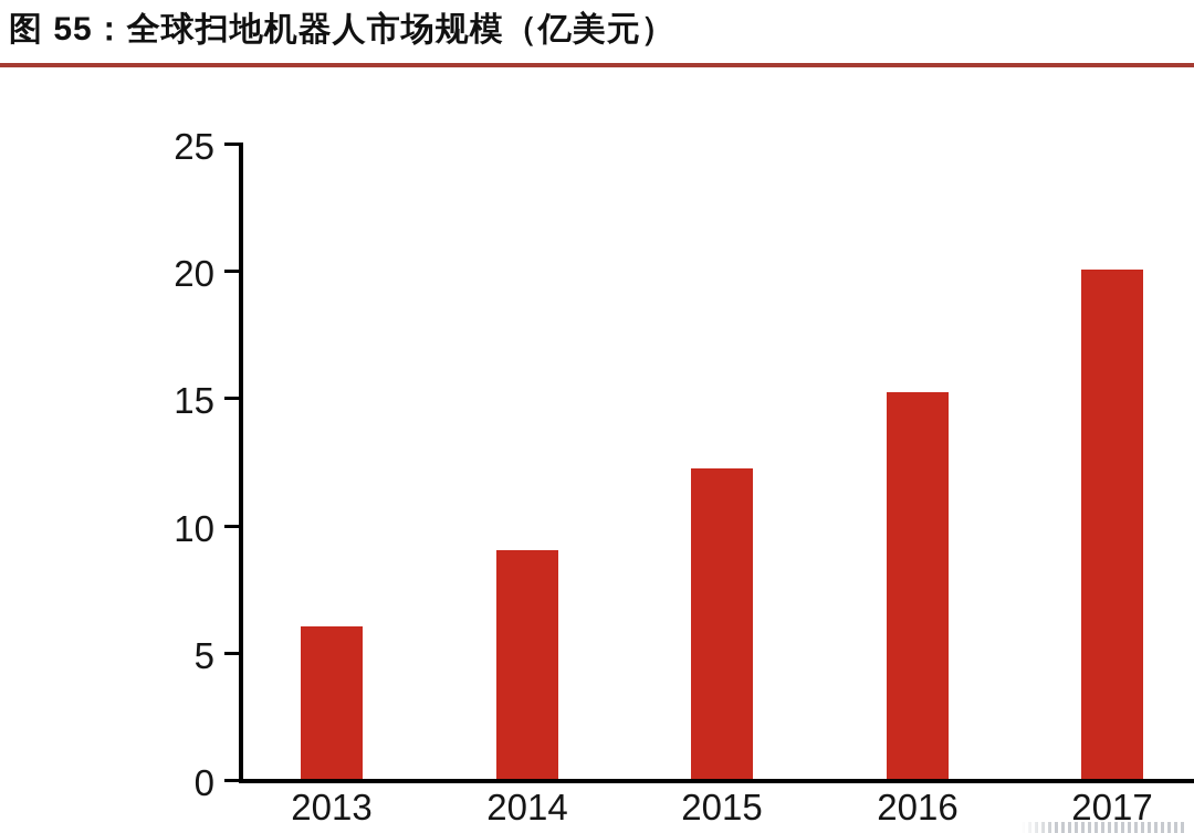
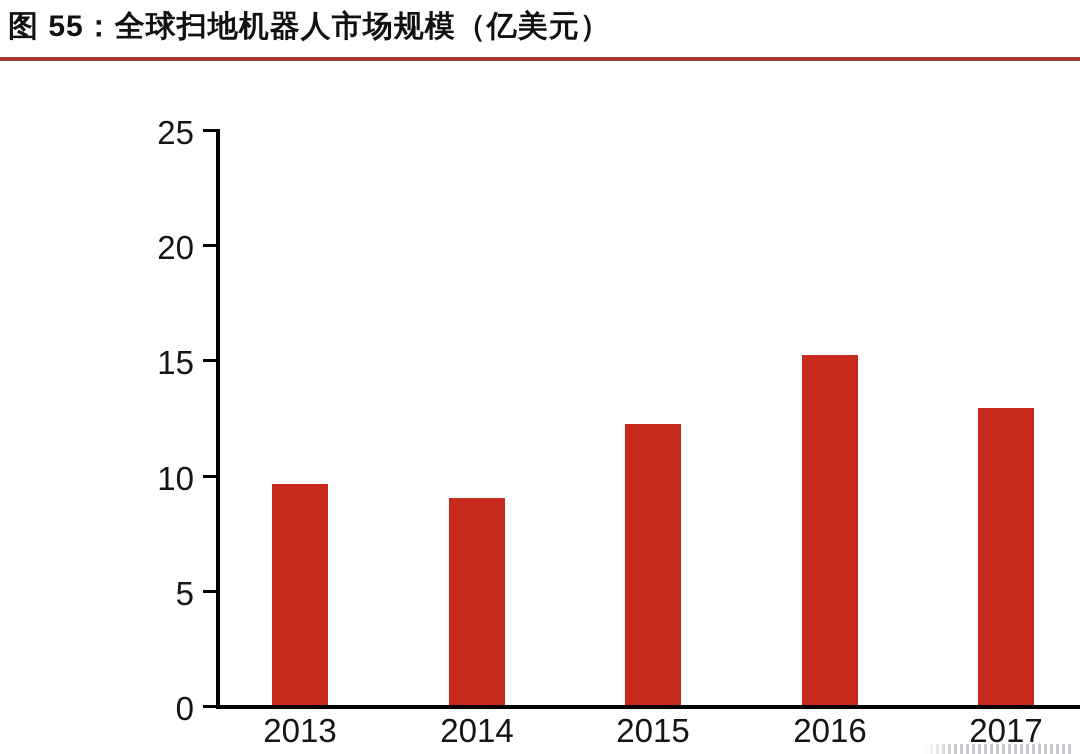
2013: 6.0 -> 9.6
2017: 20.0 -> 12.9
